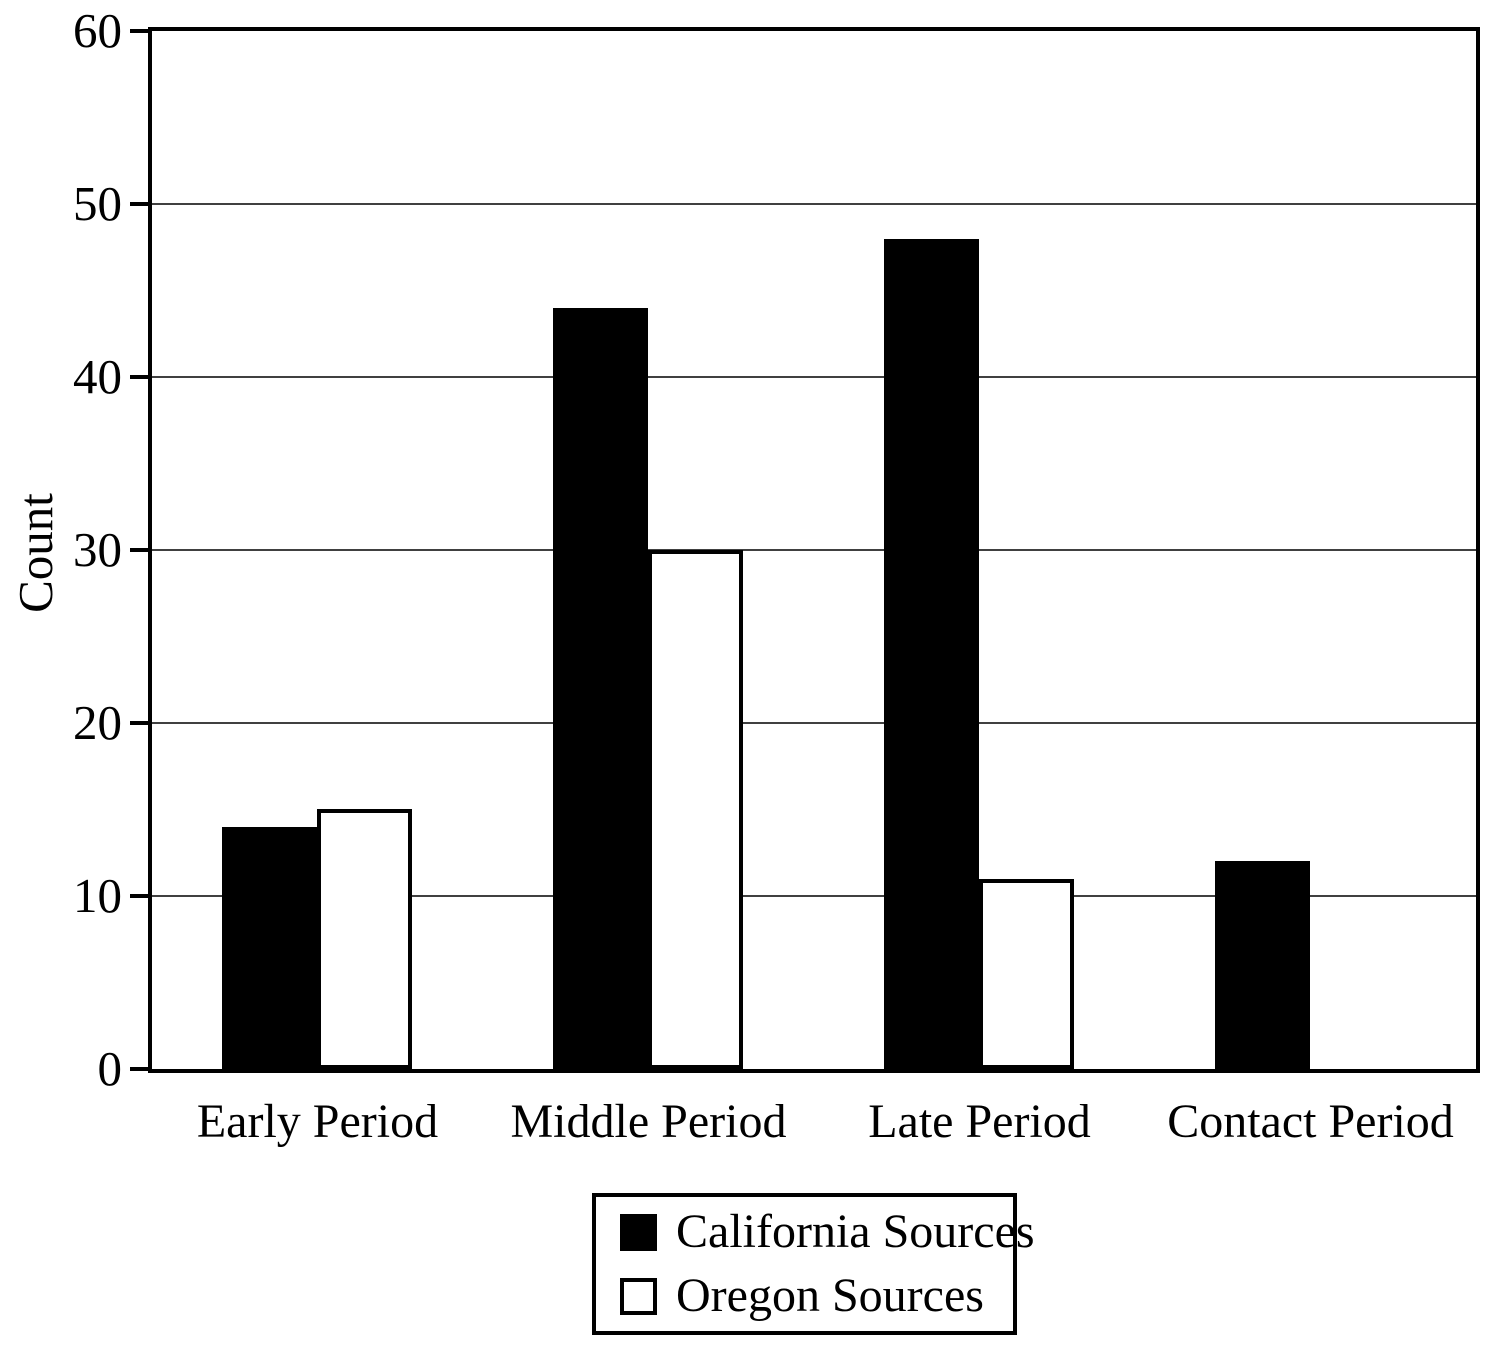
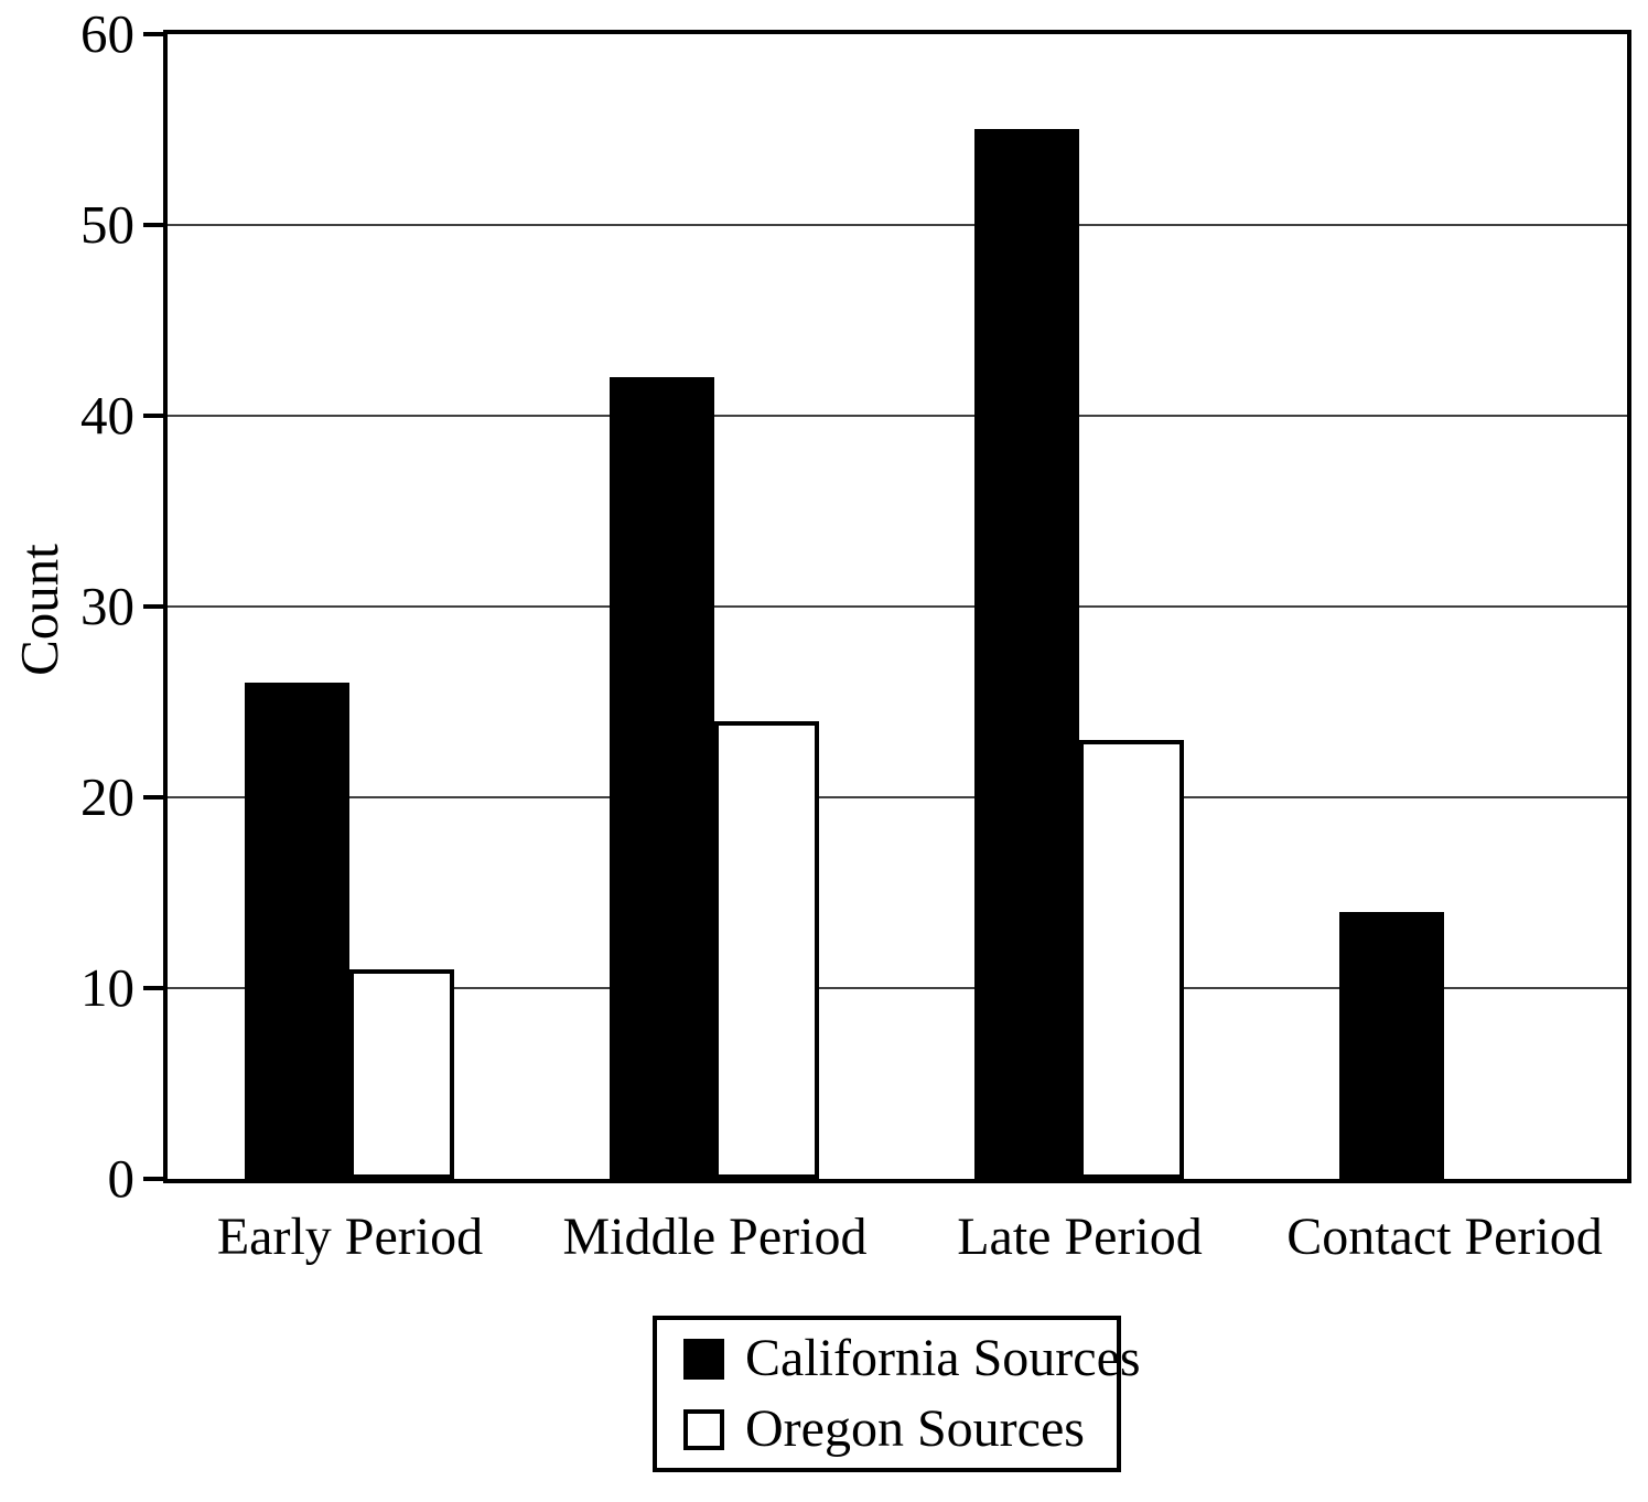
California Sources/Early Period: 14 -> 26
Oregon Sources/Early Period: 15 -> 11
California Sources/Middle Period: 44 -> 42
Oregon Sources/Middle Period: 30 -> 24
California Sources/Late Period: 48 -> 55
Oregon Sources/Late Period: 11 -> 23
California Sources/Contact Period: 12 -> 14
